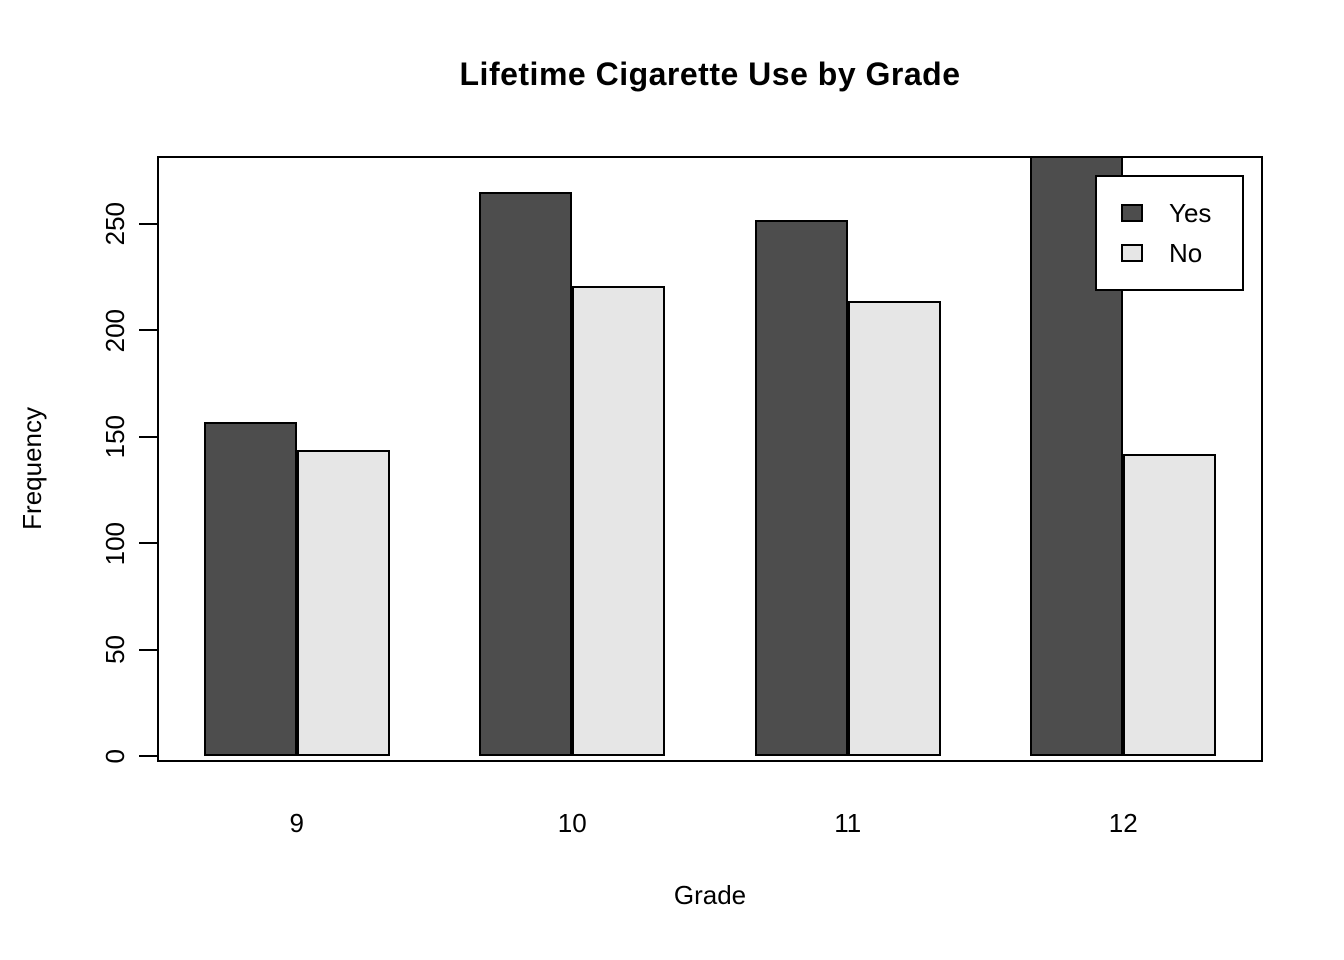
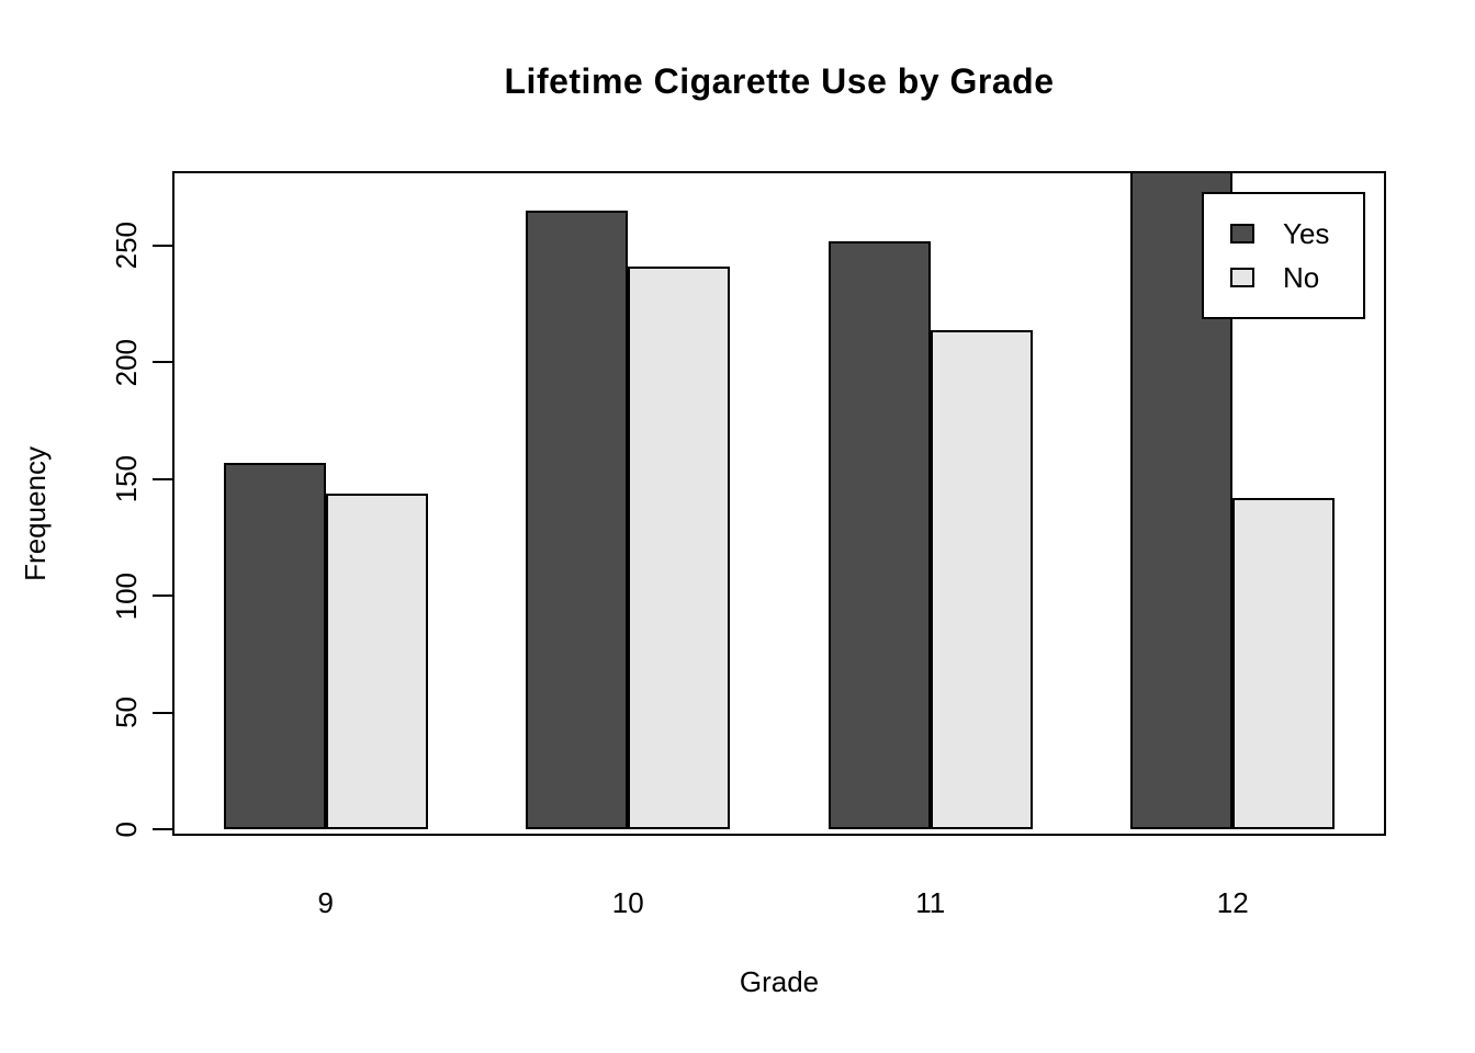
No/10: 221 -> 241
